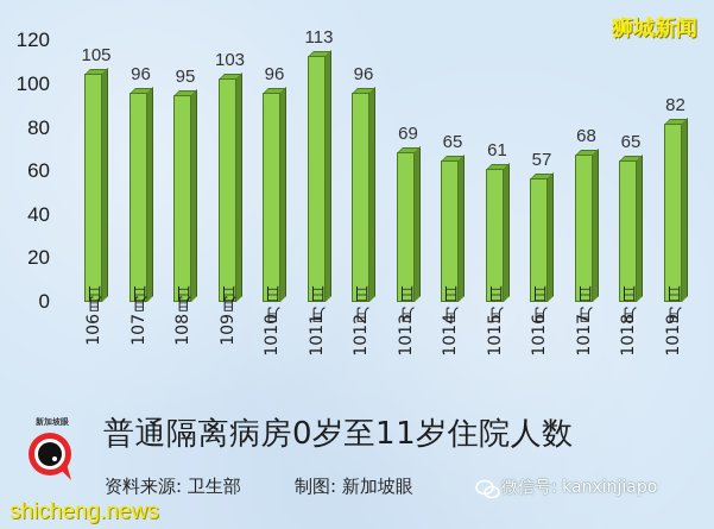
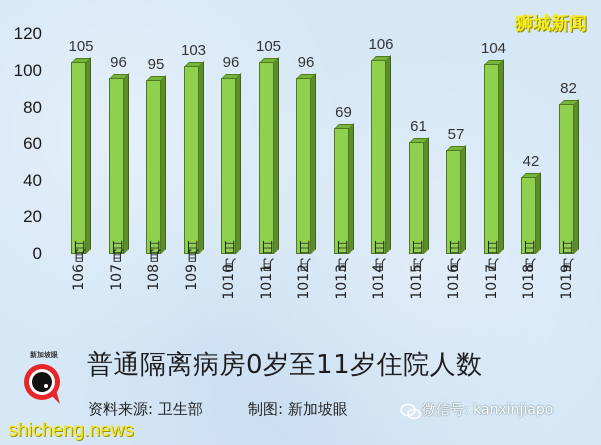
10月11日: 113 -> 105
10月14日: 65 -> 106
10月17日: 68 -> 104
10月18日: 65 -> 42
